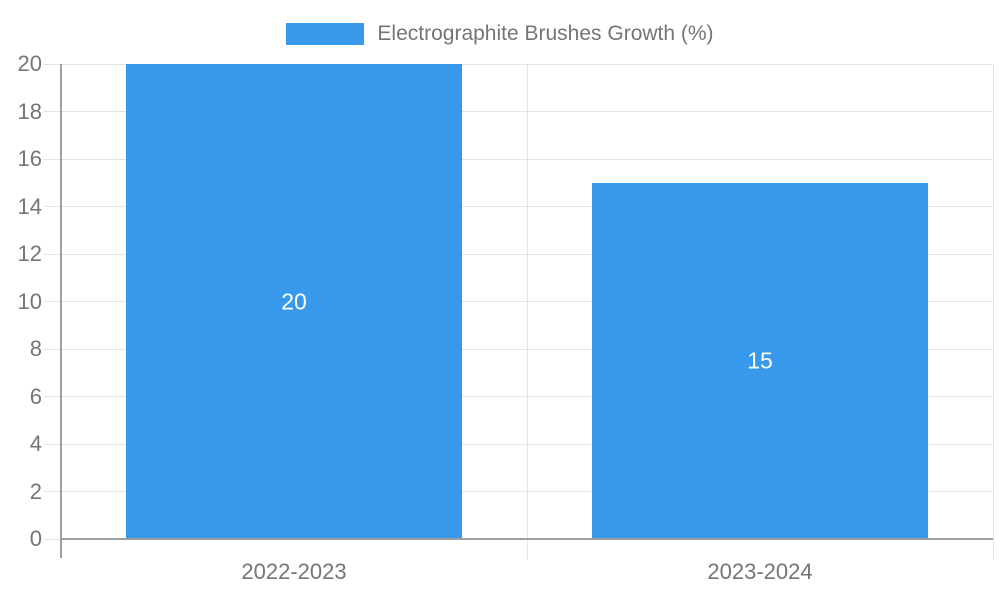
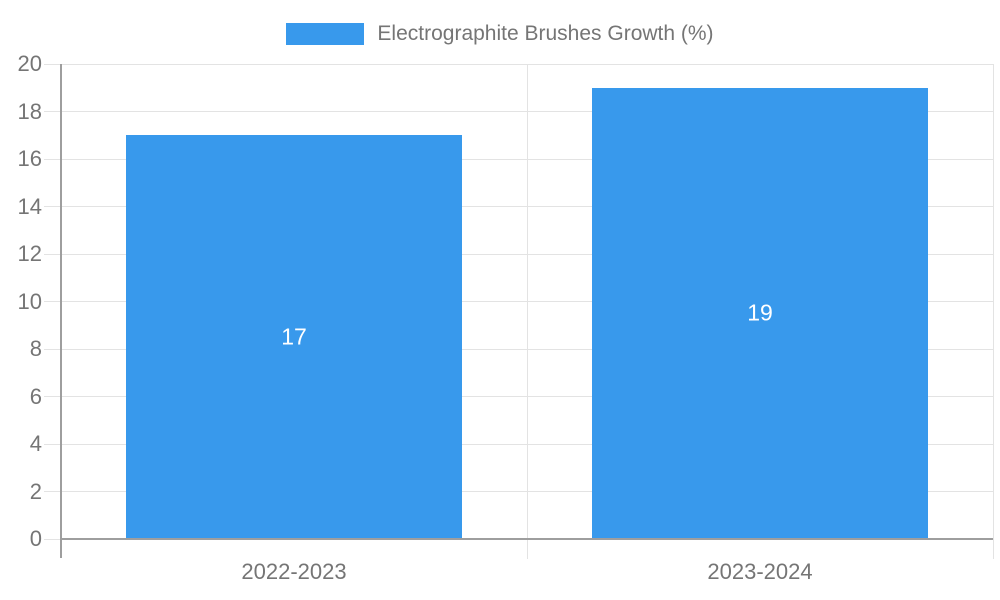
2022-2023: 20 -> 17
2023-2024: 15 -> 19
